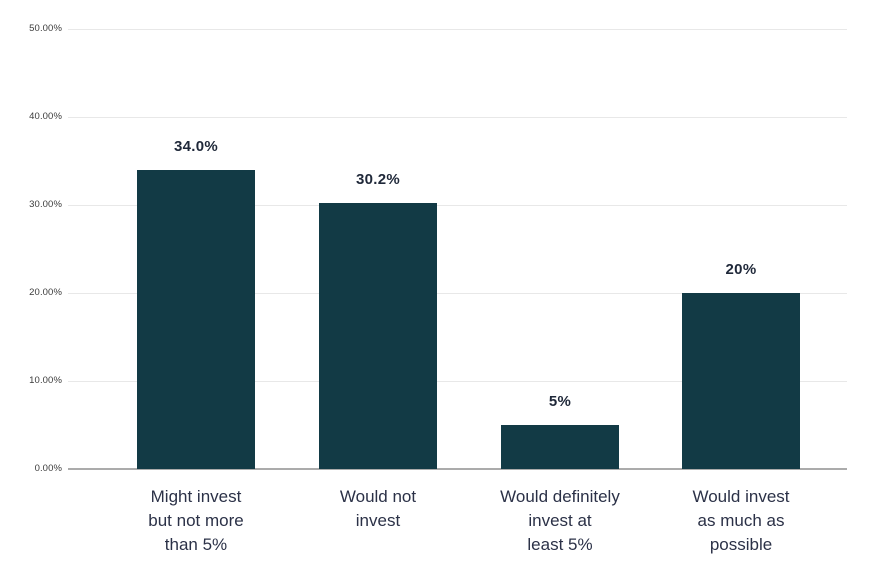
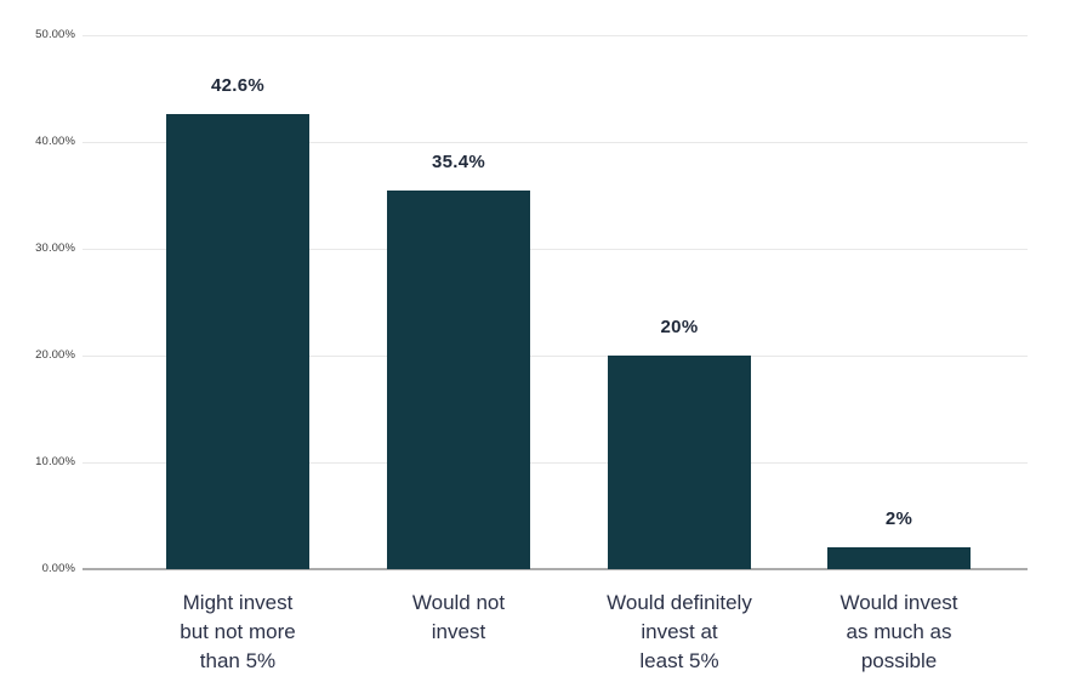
Might invest but not more than 5%: 34.0% -> 42.6%
Would not invest: 30.2% -> 35.4%
Would definitely invest at least 5%: 5% -> 20%
Would invest as much as possible: 20% -> 2%
